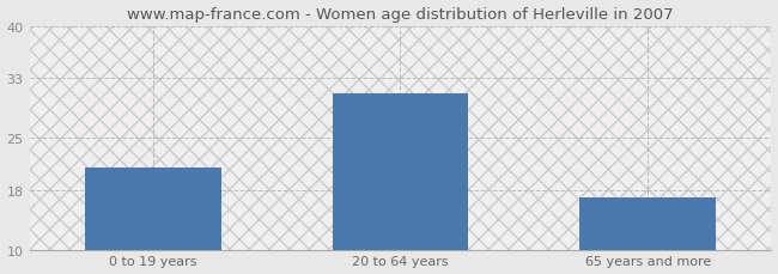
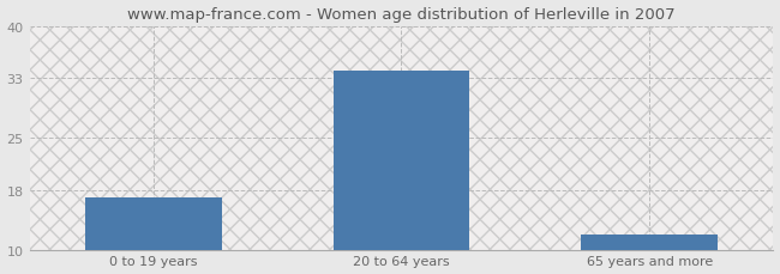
0 to 19 years: 21 -> 17
20 to 64 years: 31 -> 34
65 years and more: 17 -> 12
